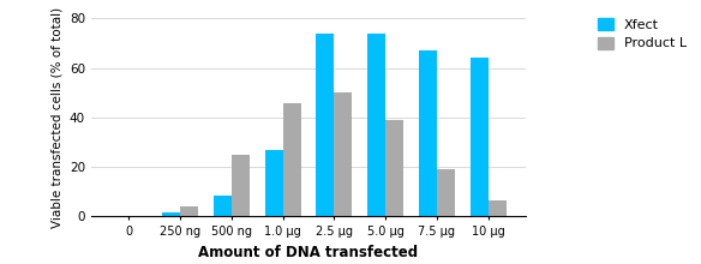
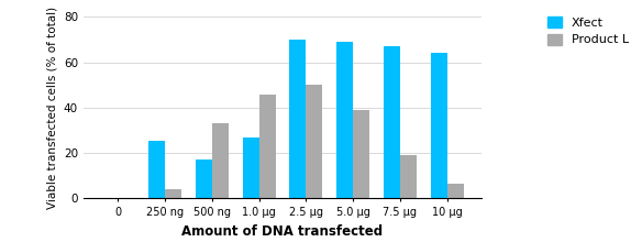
Xfect/250 ng: 1.5 -> 25.5
Xfect/500 ng: 8.5 -> 17.0
Product L/500 ng: 25.0 -> 33.0
Xfect/2.5 μg: 74.0 -> 70.0
Xfect/5.0 μg: 74.0 -> 69.0
